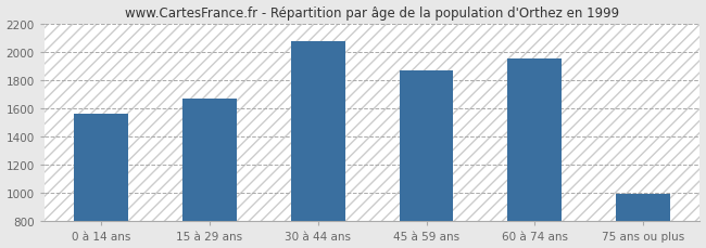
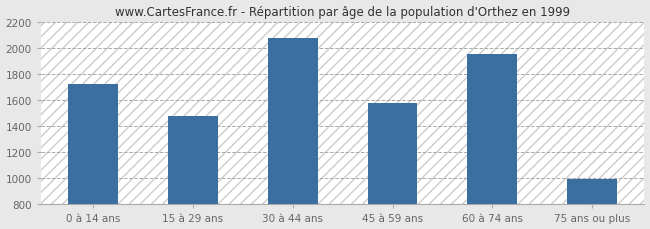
0 à 14 ans: 1560 -> 1720
15 à 29 ans: 1660 -> 1480
45 à 59 ans: 1860 -> 1580
